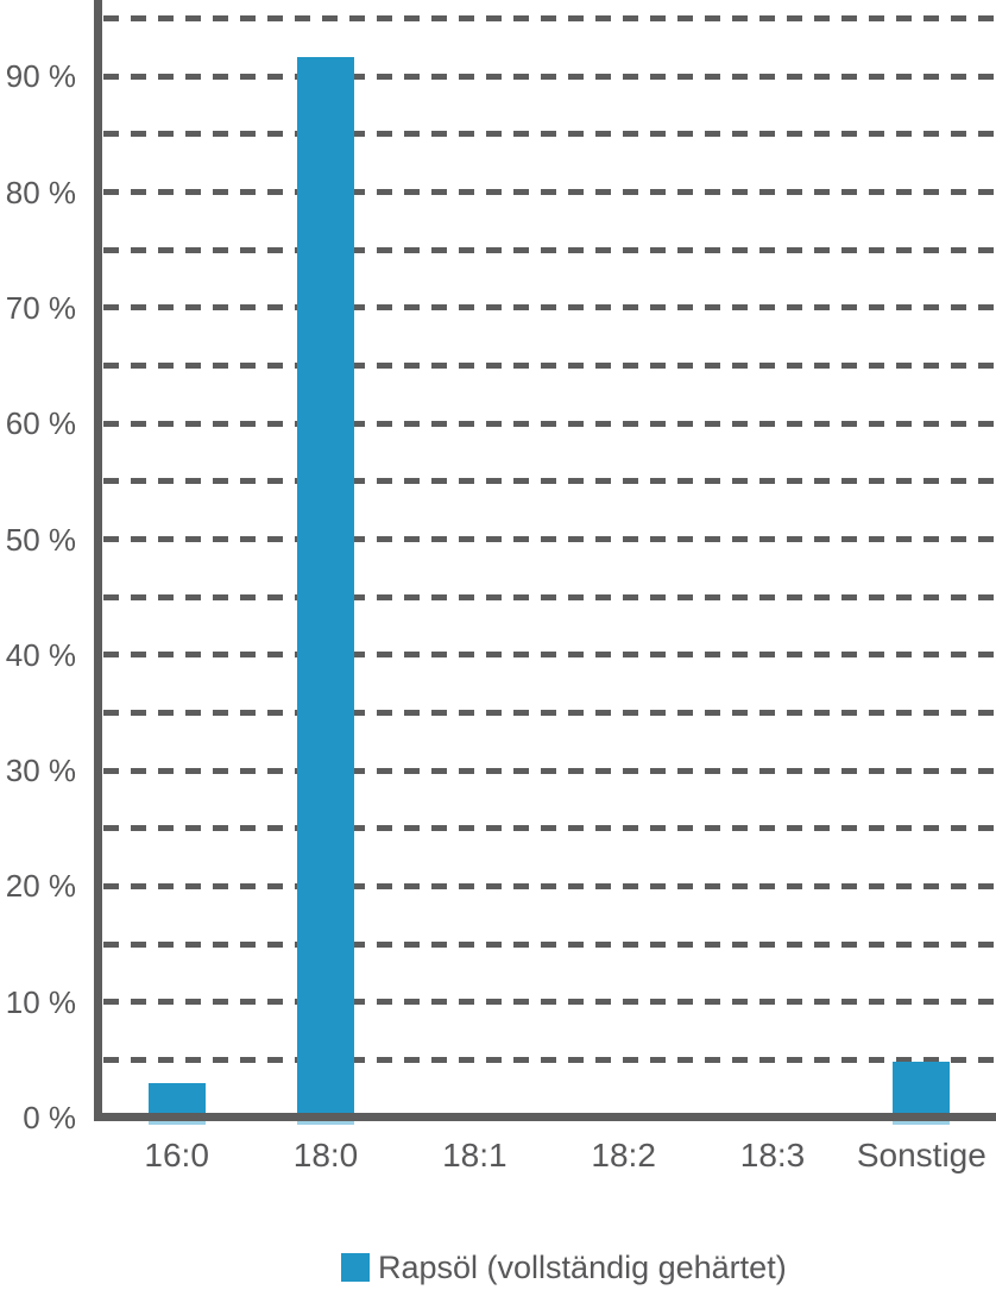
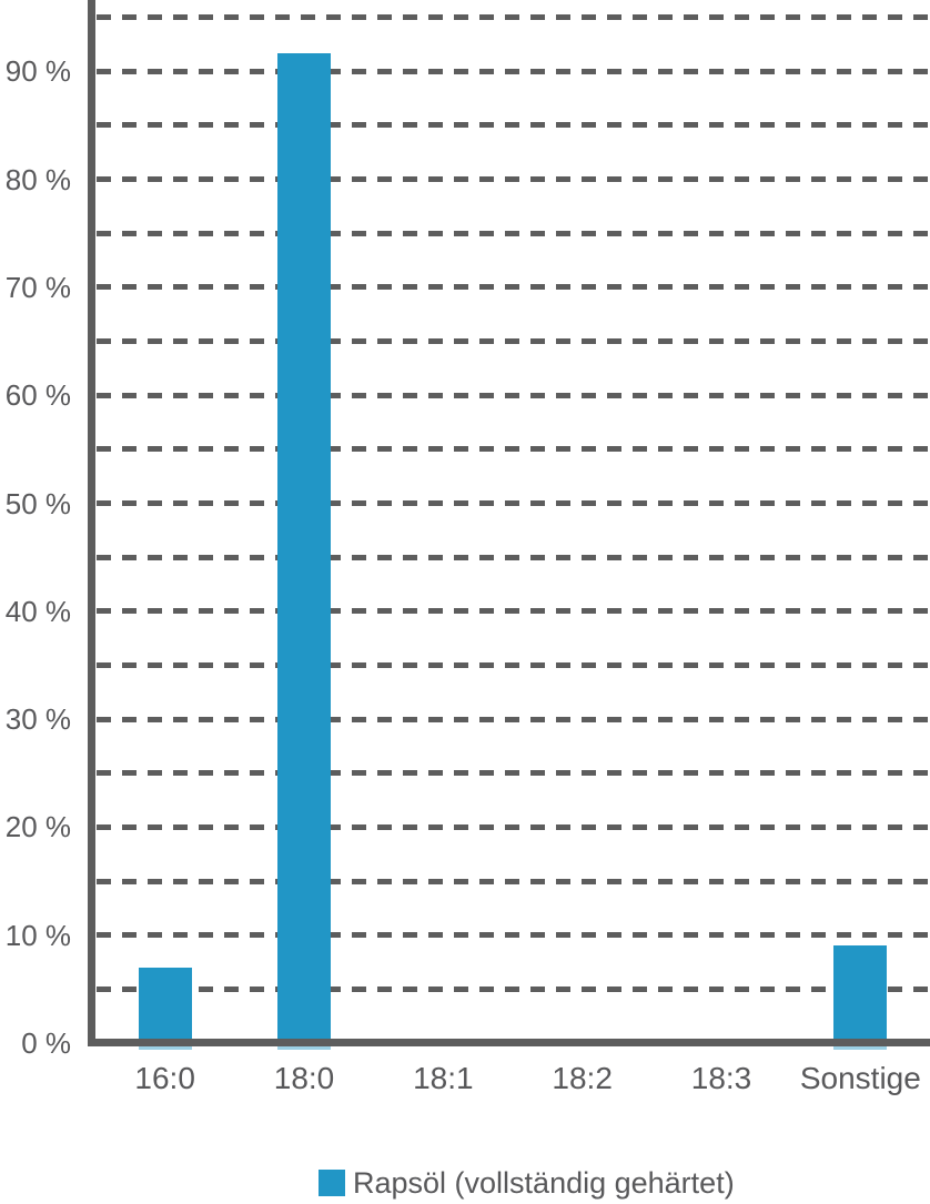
16:0: 3% -> 7%
Sonstige: 5% -> 9%
